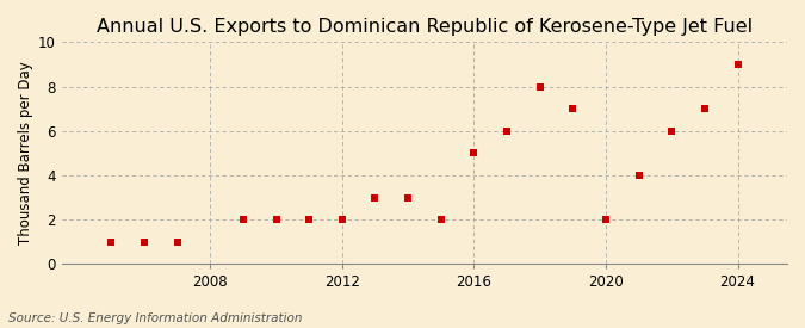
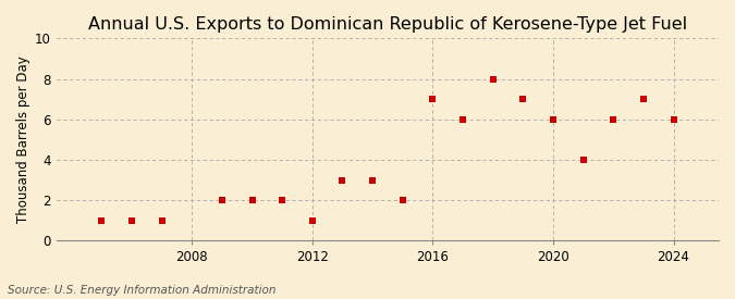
2012: 2 -> 1
2016: 5 -> 7
2020: 2 -> 6
2024: 9 -> 6
